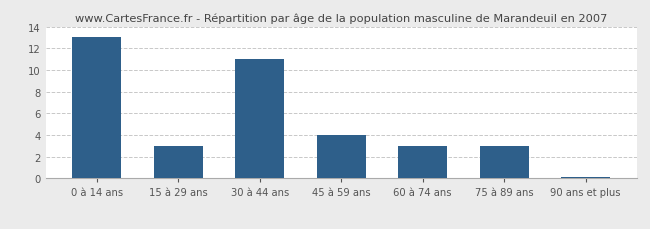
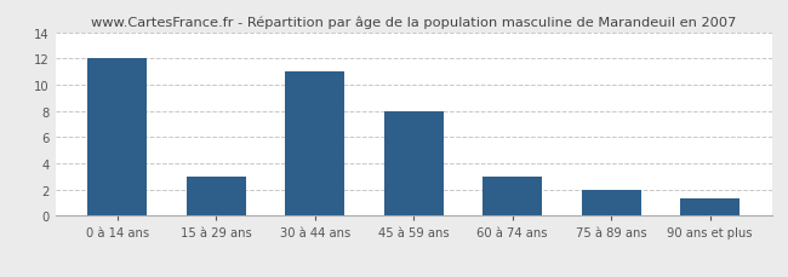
0 à 14 ans: 13.0 -> 12.0
45 à 59 ans: 4.0 -> 8.0
75 à 89 ans: 3.0 -> 2.0
90 ans et plus: 0.1 -> 1.3
